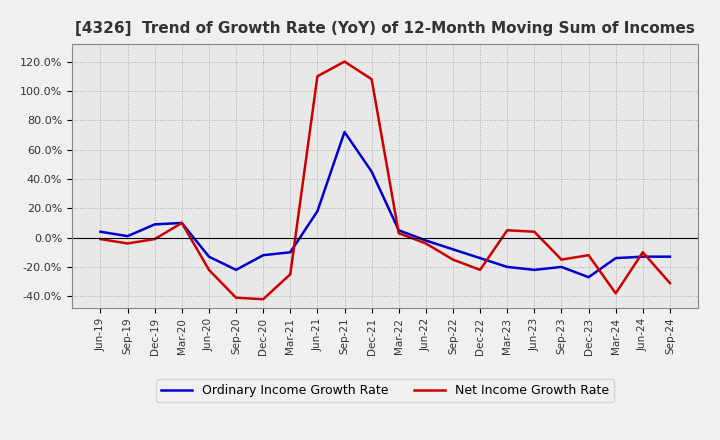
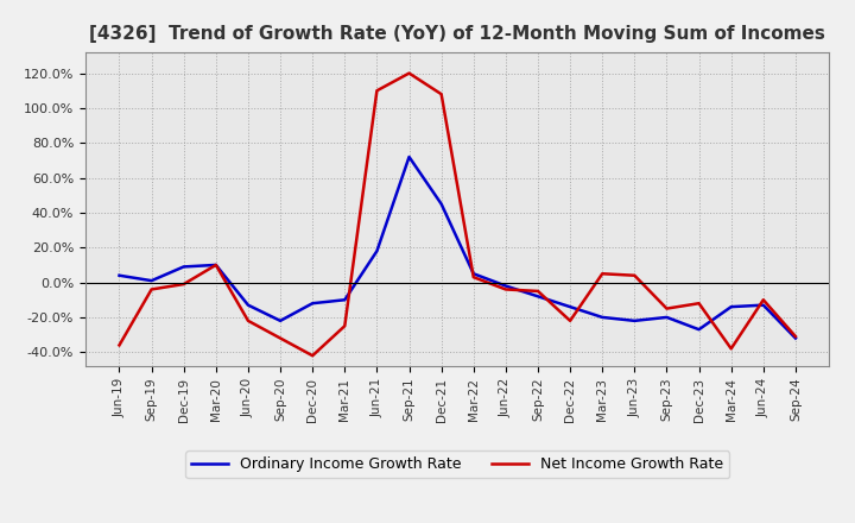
Net Income Growth Rate/Jun-19: -1% -> -36%
Net Income Growth Rate/Sep-20: -41% -> -32%
Net Income Growth Rate/Sep-22: -15% -> -5%
Ordinary Income Growth Rate/Sep-24: -13% -> -32%
